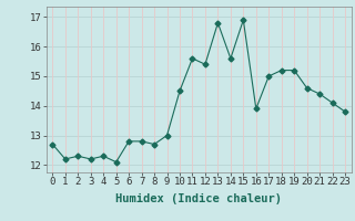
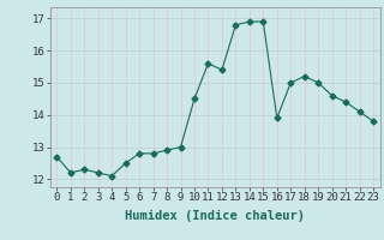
4: 12.3 -> 12.1
5: 12.1 -> 12.5
8: 12.7 -> 12.9
14: 15.6 -> 16.9
19: 15.2 -> 15.0
